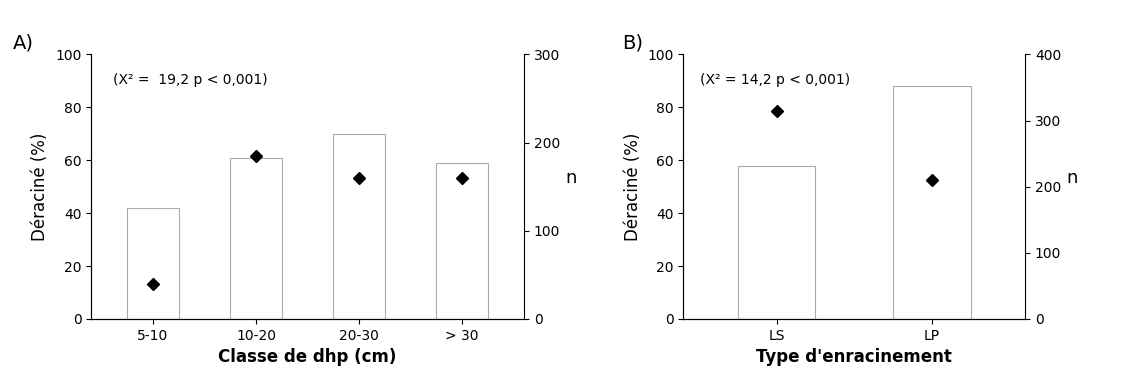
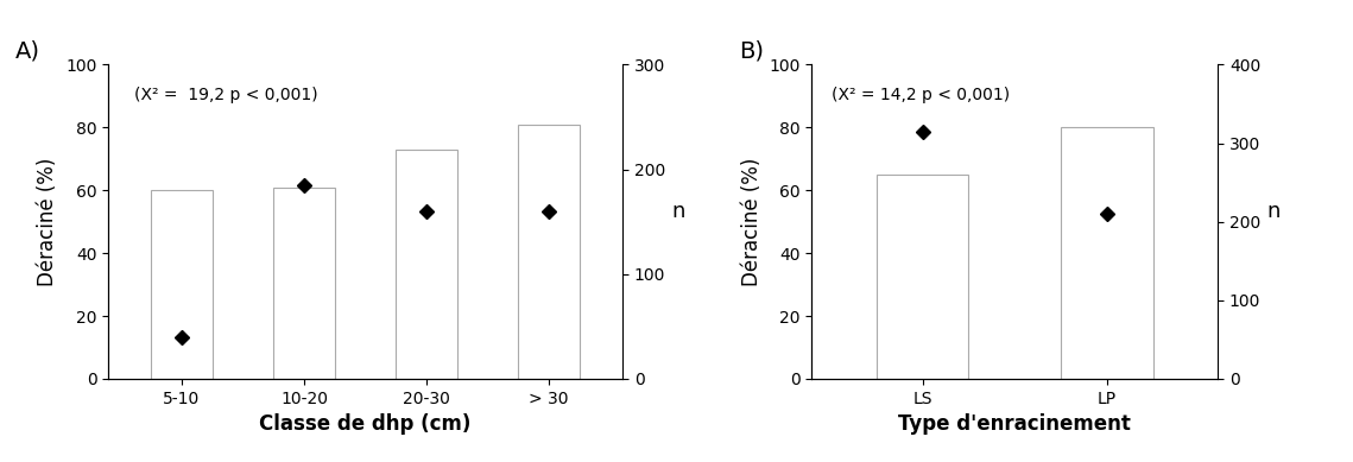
5-10: 42 -> 60
20-30: 70 -> 73
> 30: 59 -> 81
LS: 58 -> 65
LP: 88 -> 80
